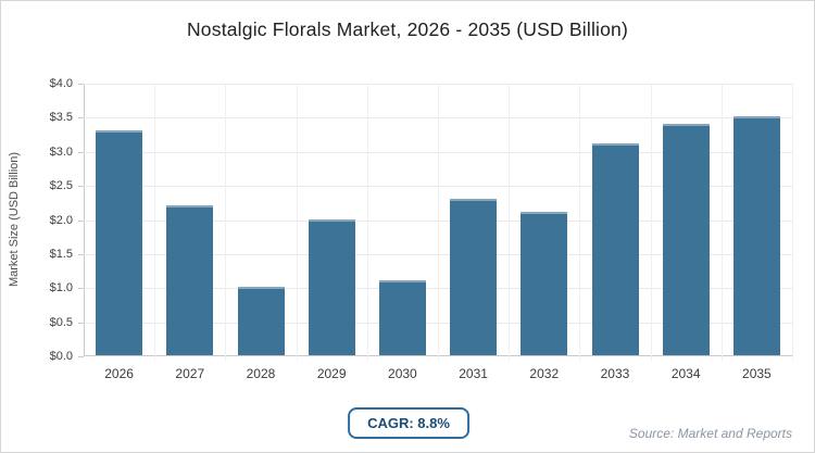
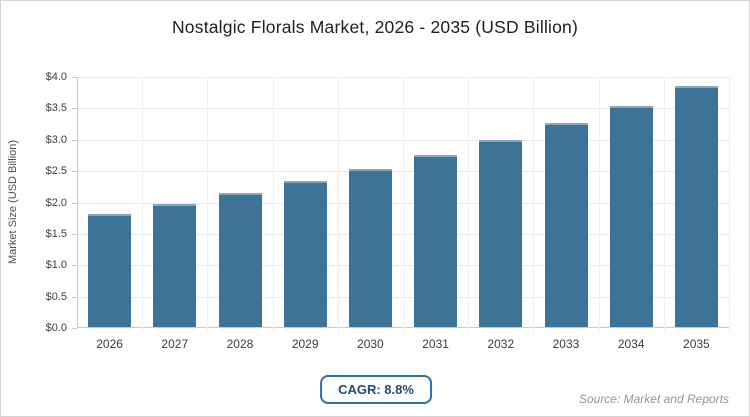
2026: $3.3 -> $1.8
2027: $2.2 -> $2.0
2028: $1.0 -> $2.1
2029: $2.0 -> $2.3
2030: $1.1 -> $2.5
2031: $2.3 -> $2.7
2032: $2.1 -> $3.0
2033: $3.1 -> $3.2
2034: $3.4 -> $3.5
2035: $3.5 -> $3.8
